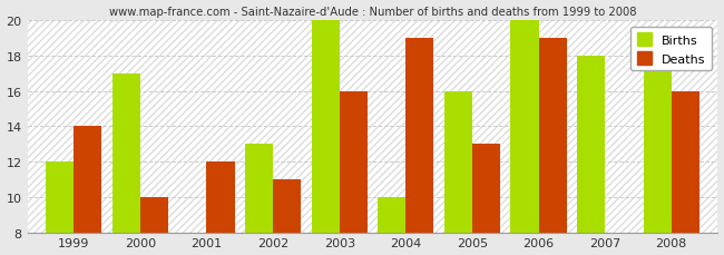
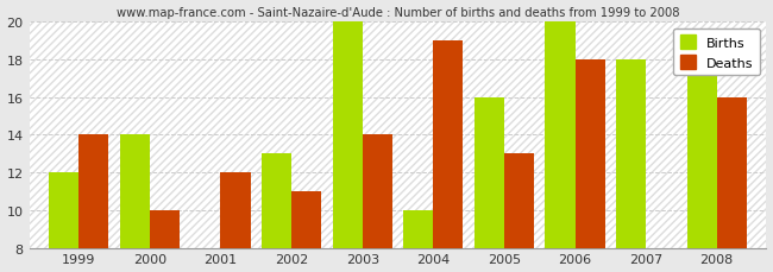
Births/2000: 17 -> 14
Deaths/2003: 16 -> 14
Deaths/2006: 19 -> 18
